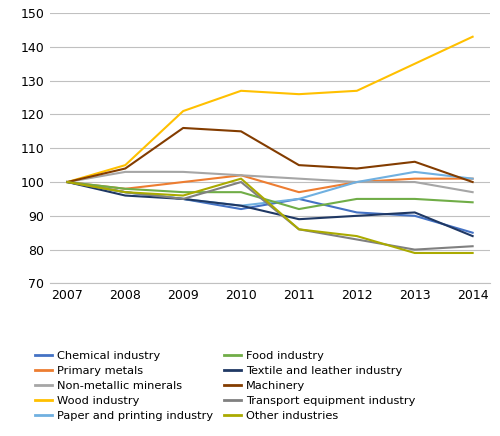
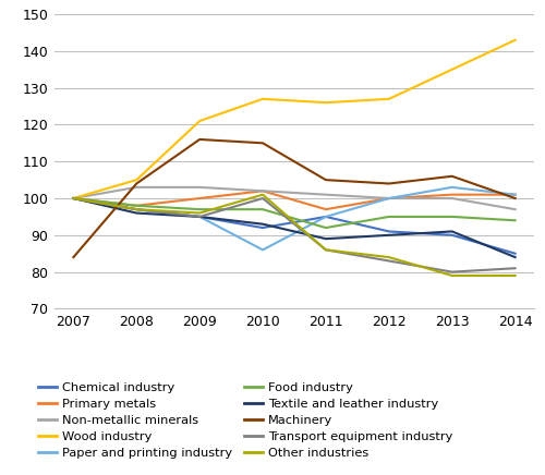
Machinery/2007: 100 -> 84
Paper and printing industry/2010: 93 -> 86
